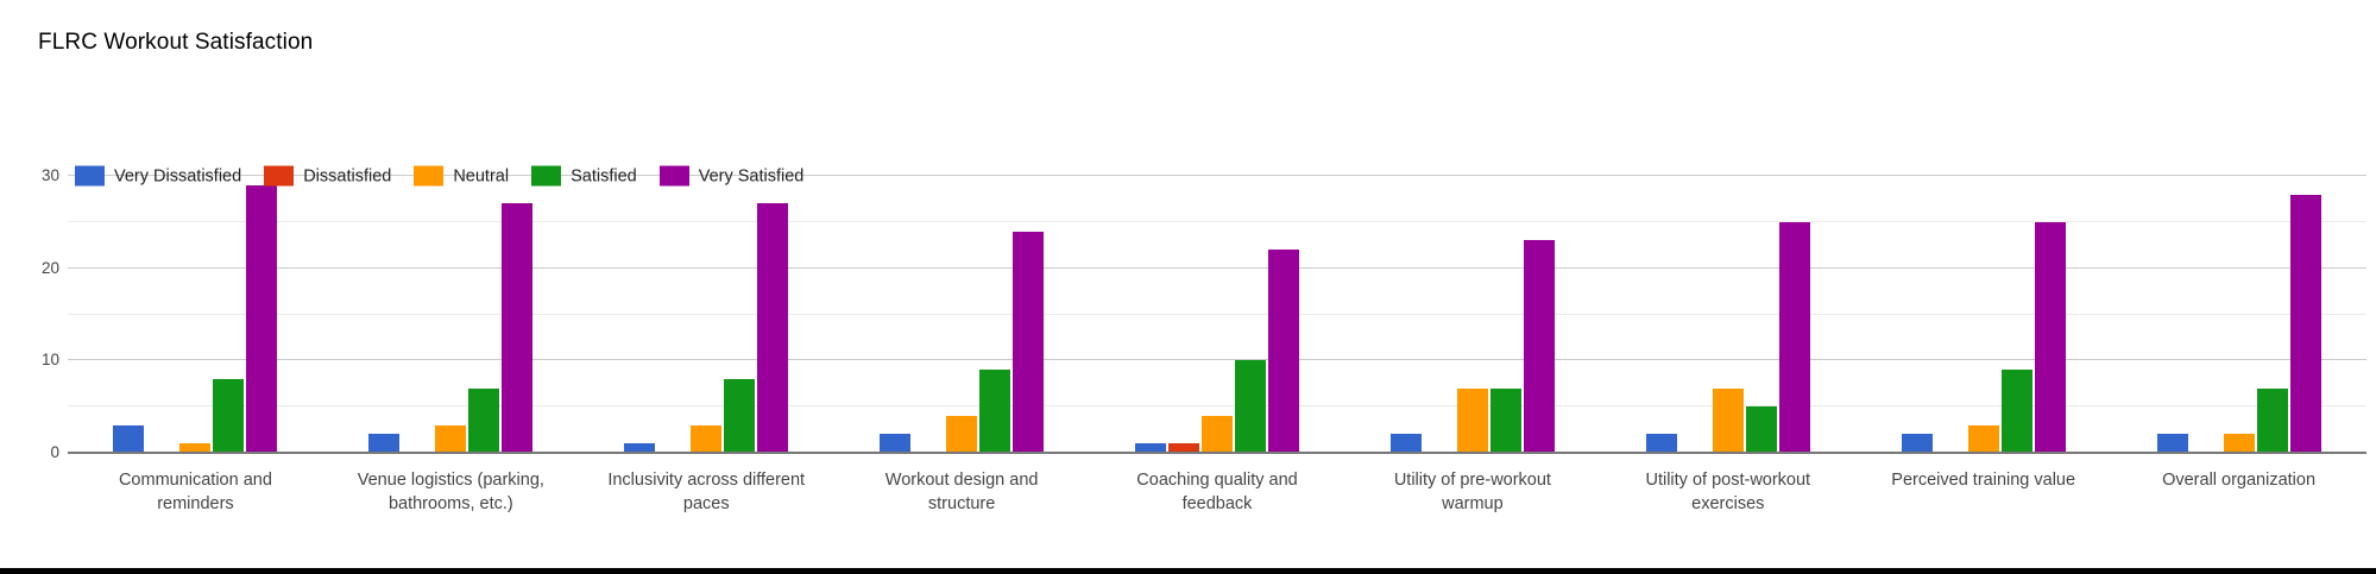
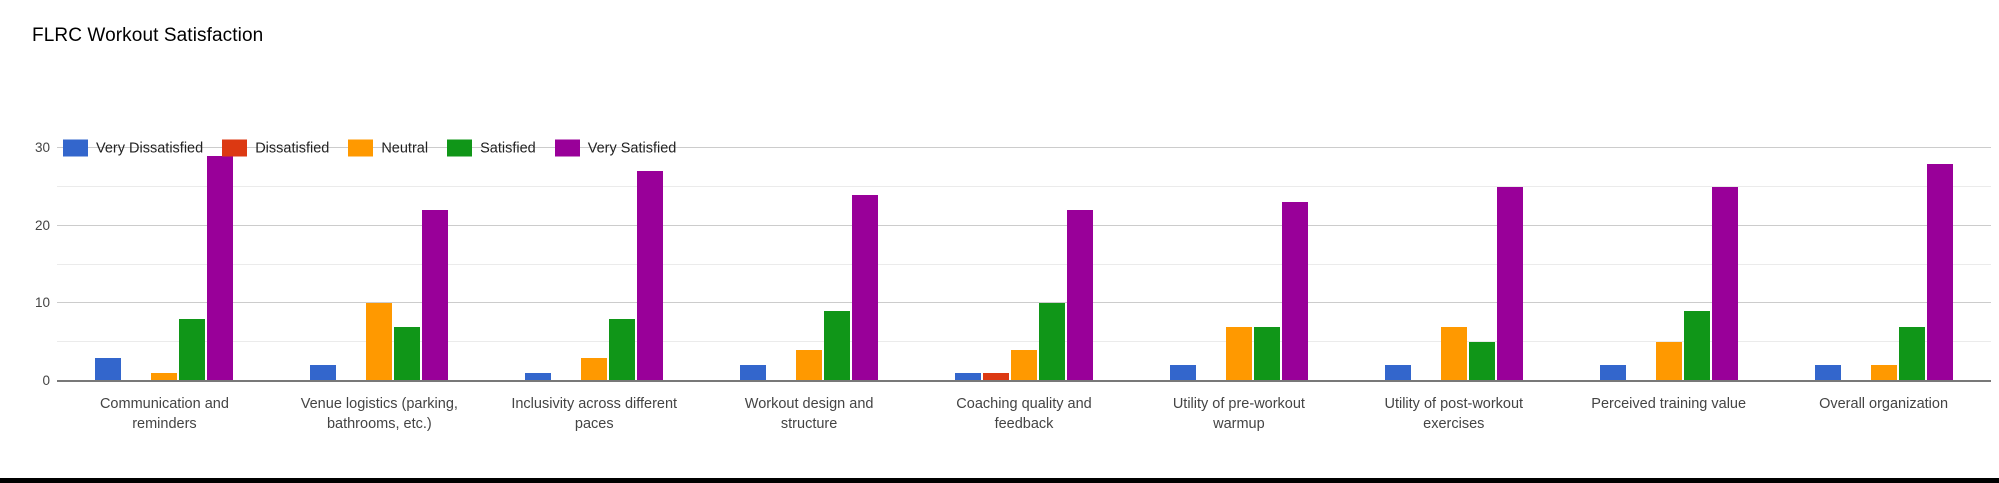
Neutral/Venue logistics (parking, bathrooms, etc.): 3 -> 10
Very Satisfied/Venue logistics (parking, bathrooms, etc.): 27 -> 22
Neutral/Perceived training value: 3 -> 5
